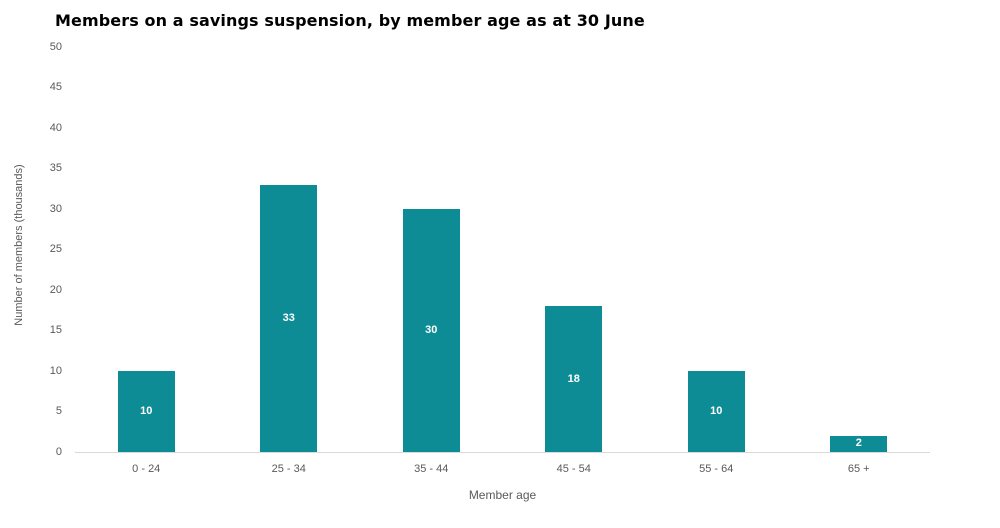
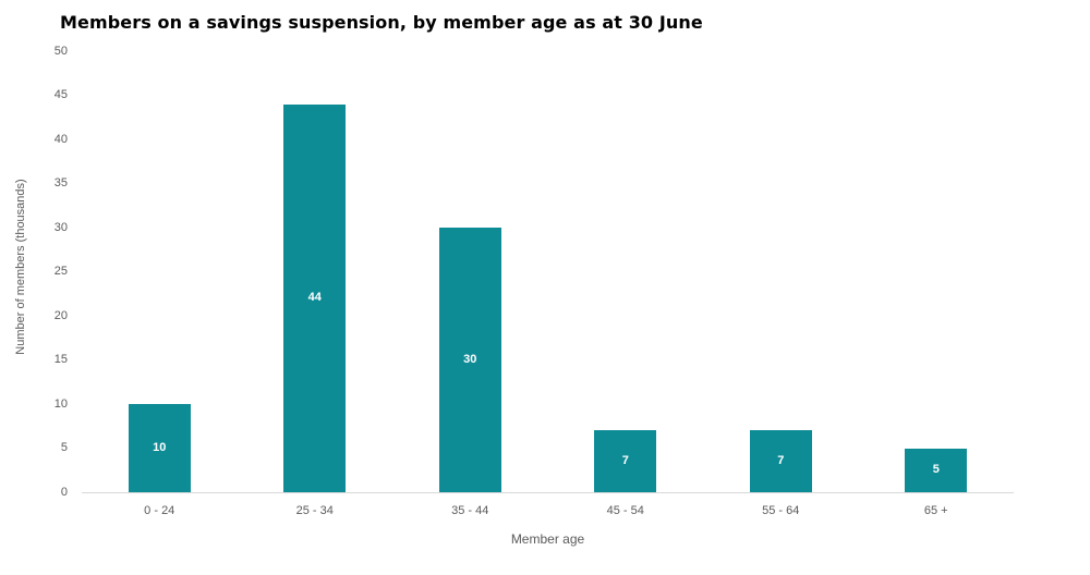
25 - 34: 33 -> 44
45 - 54: 18 -> 7
55 - 64: 10 -> 7
65 +: 2 -> 5
